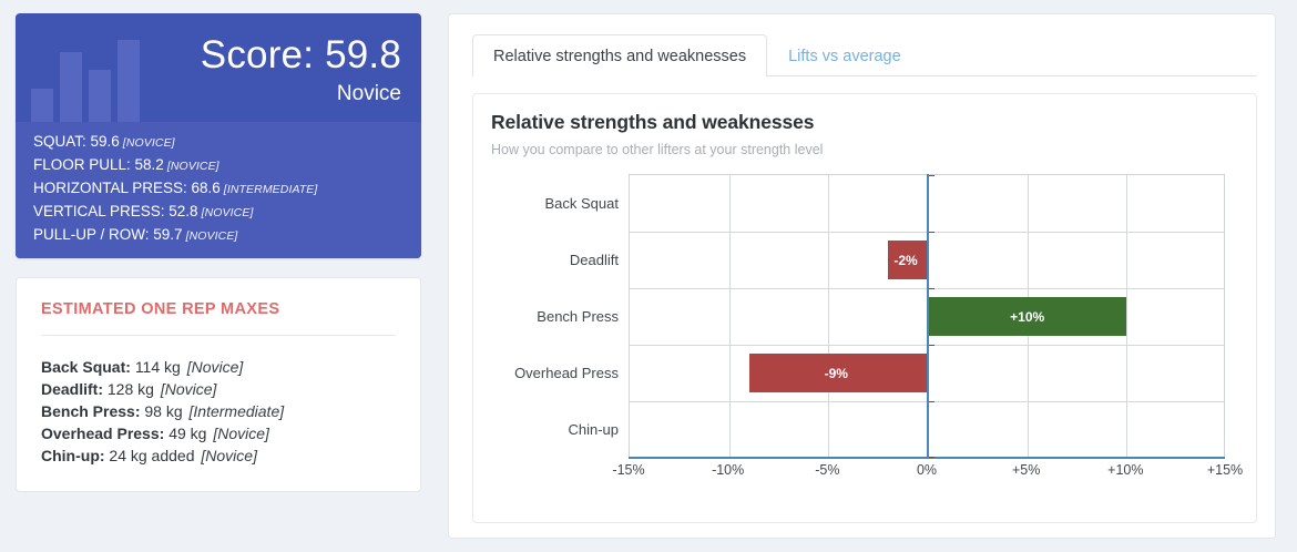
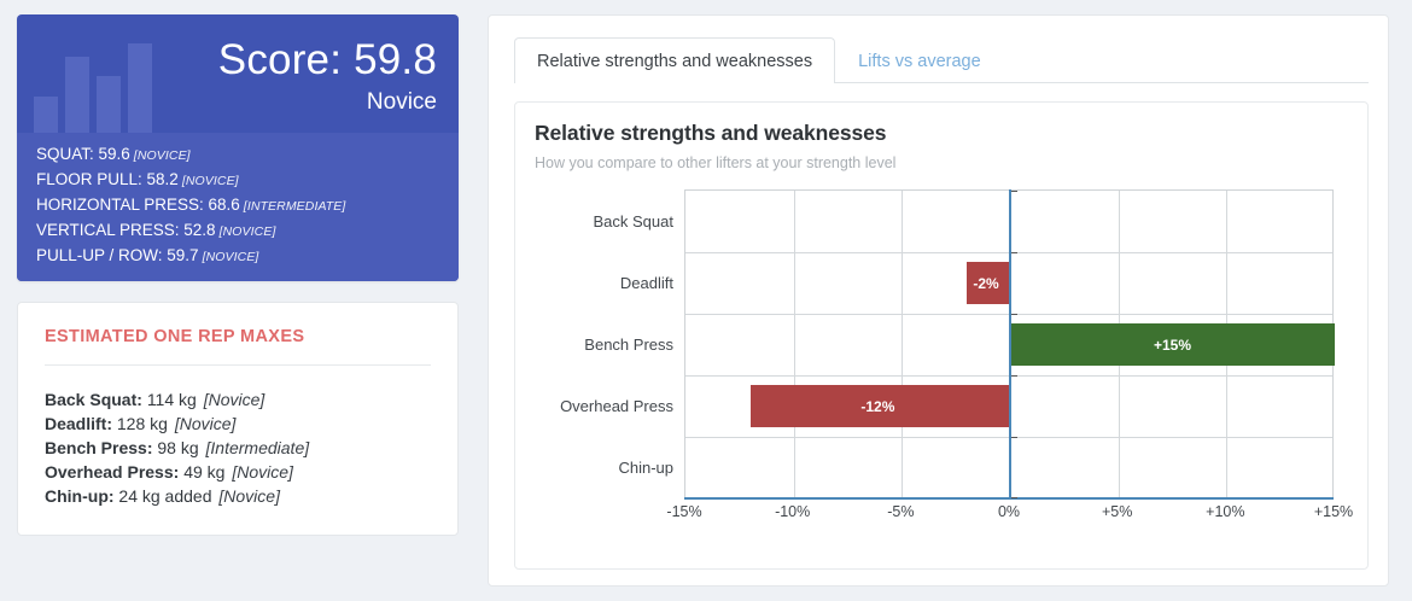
Bench Press: +10% -> +15%
Overhead Press: -9% -> -12%
